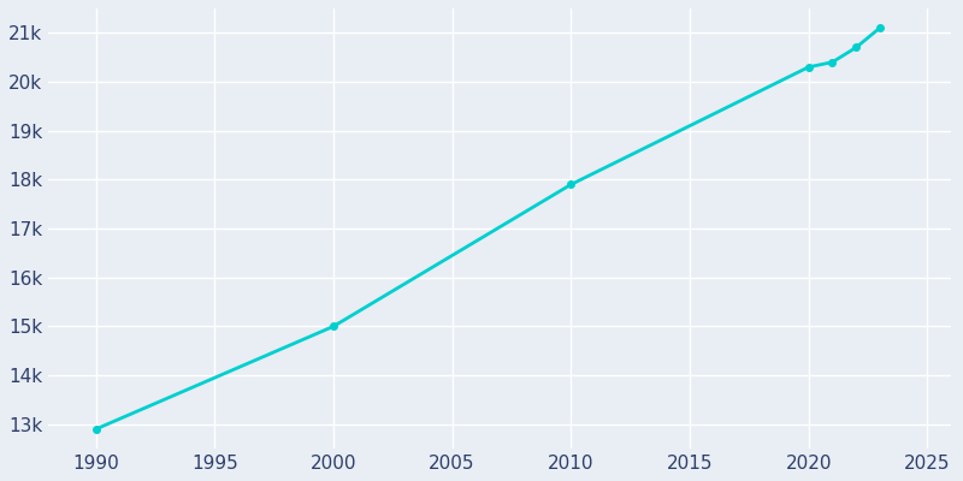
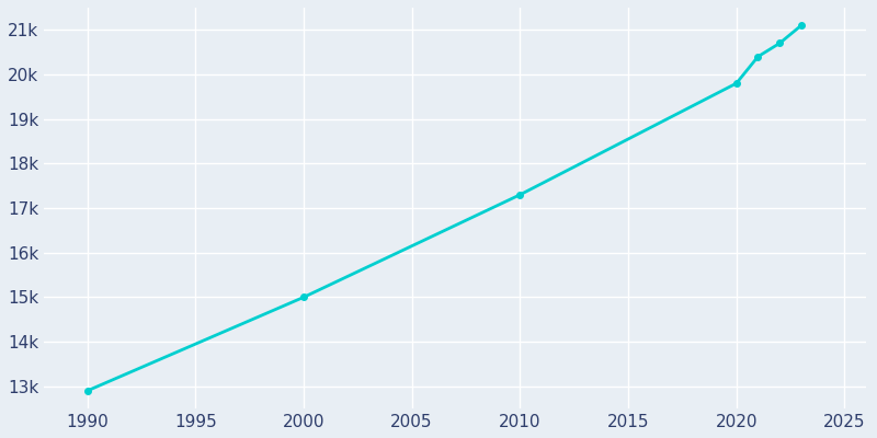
2010: 17.9k -> 17.3k
2020: 20.3k -> 19.8k
